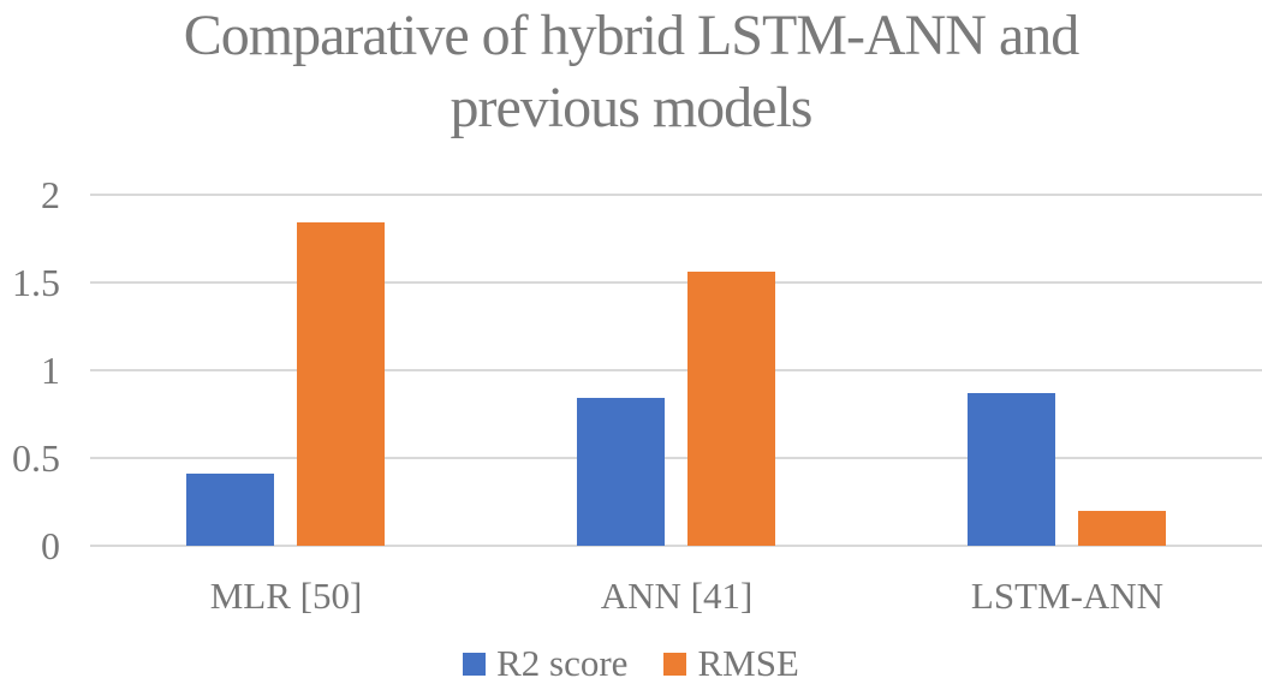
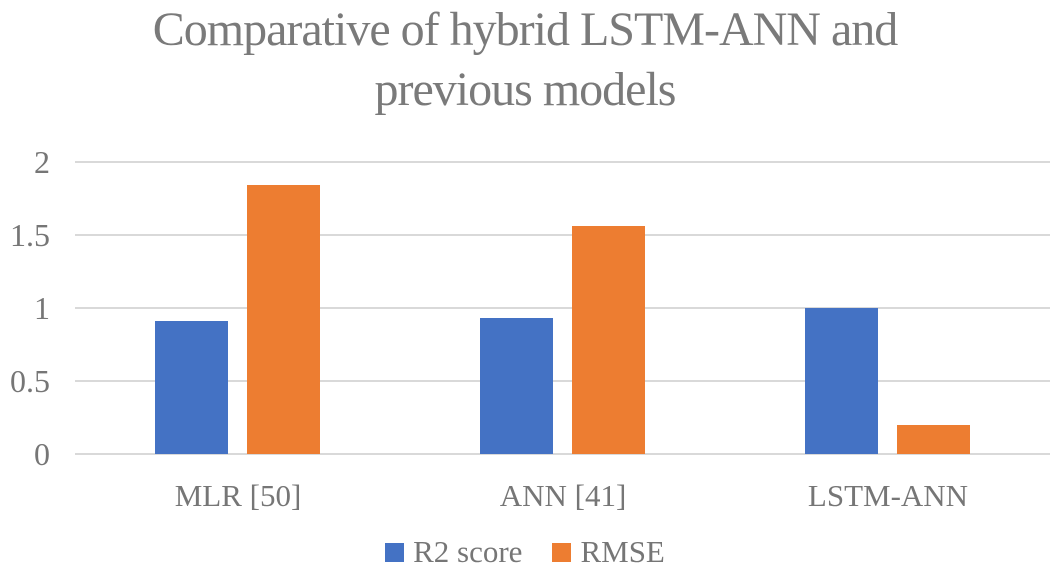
R2 score/MLR [50]: 0.41 -> 0.91
R2 score/ANN [41]: 0.84 -> 0.93
R2 score/LSTM-ANN: 0.87 -> 1.00
